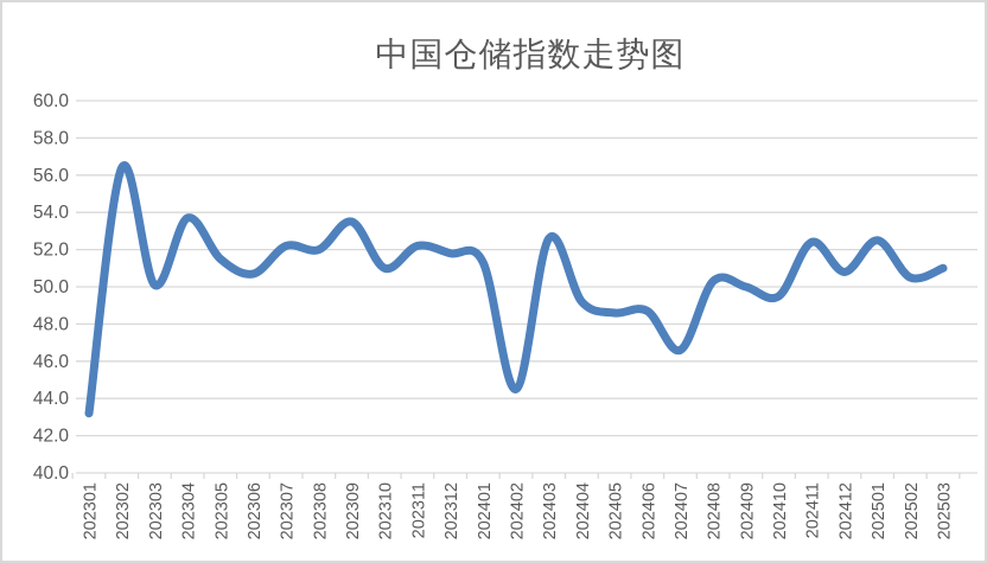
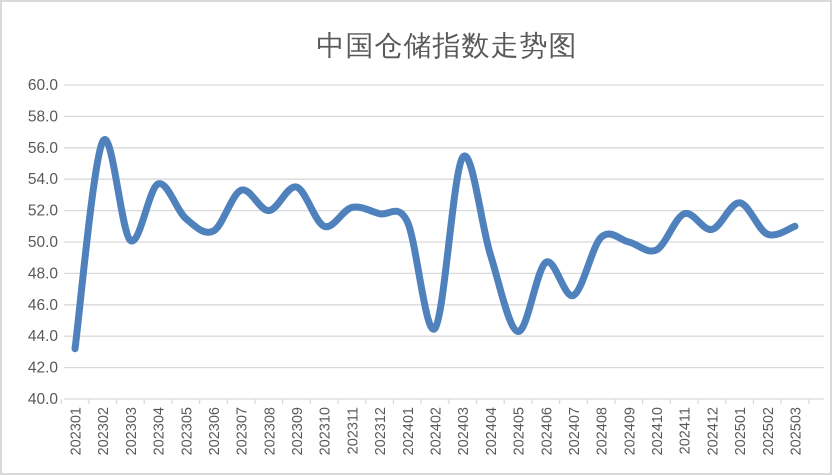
202307: 52.2 -> 53.3
202403: 52.6 -> 55.4
202405: 48.6 -> 44.3
202411: 52.4 -> 51.8
